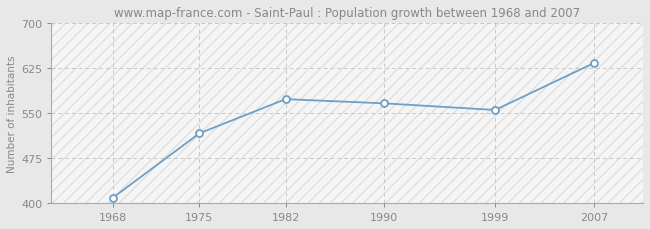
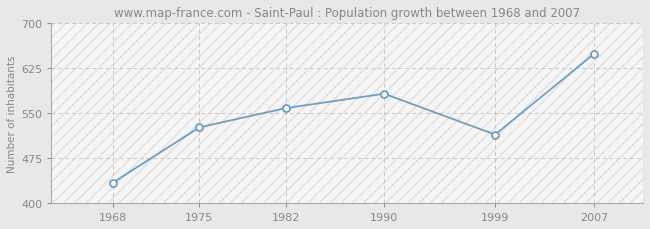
1968: 409 -> 434
1975: 516 -> 526
1982: 573 -> 558
1990: 566 -> 582
1999: 555 -> 514
2007: 633 -> 648
